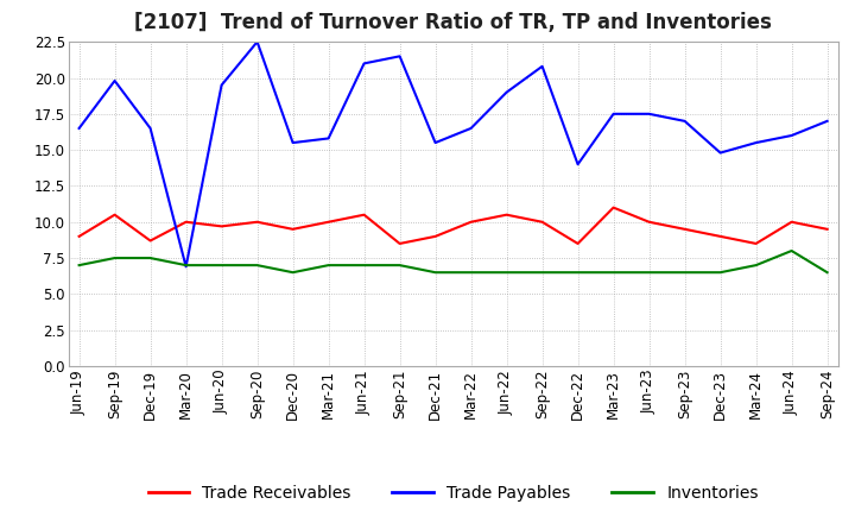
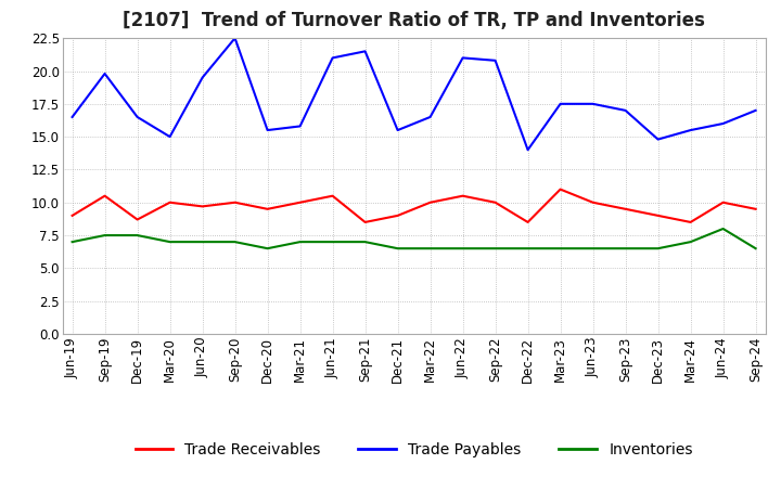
Trade Payables/Mar-20: 6.9 -> 15.0
Trade Payables/Jun-22: 19.0 -> 21.0
